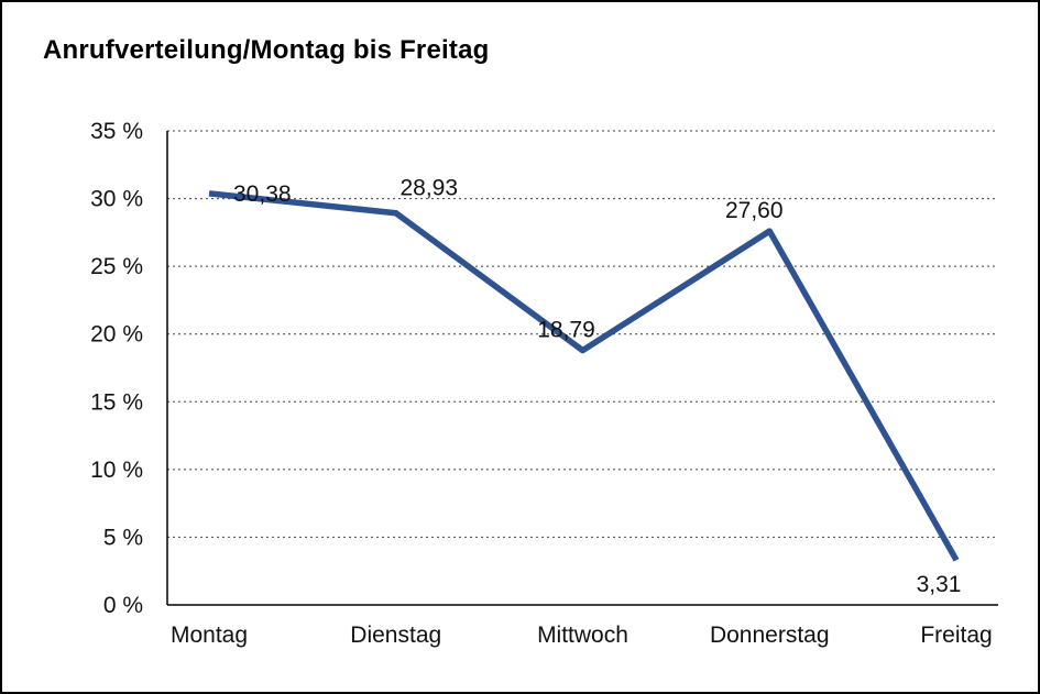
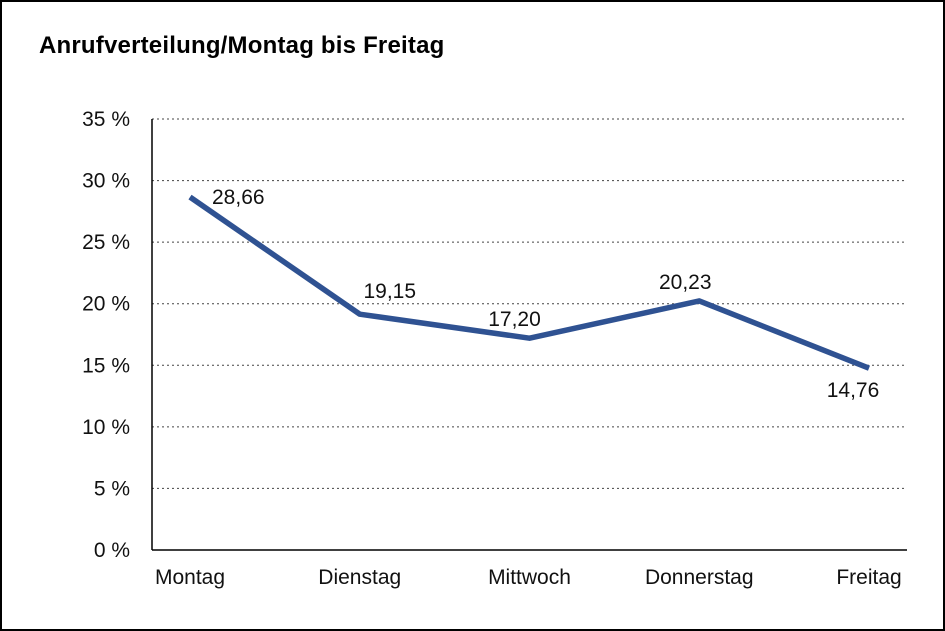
Montag: 30,38 -> 28,66
Dienstag: 28,93 -> 19,15
Mittwoch: 18,79 -> 17,20
Donnerstag: 27,60 -> 20,23
Freitag: 3,31 -> 14,76
